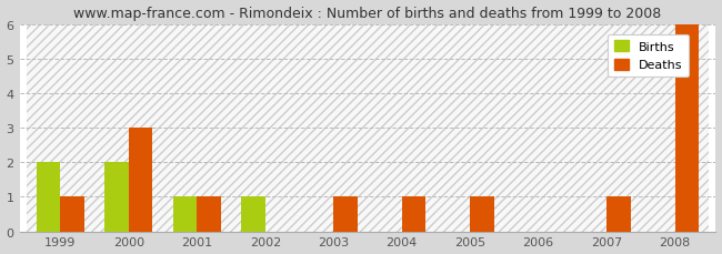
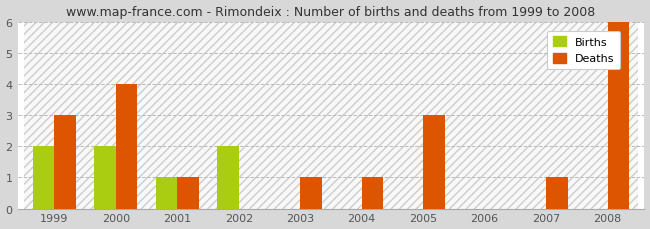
Deaths/1999: 1 -> 3
Deaths/2000: 3 -> 4
Births/2002: 1 -> 2
Deaths/2005: 1 -> 3
